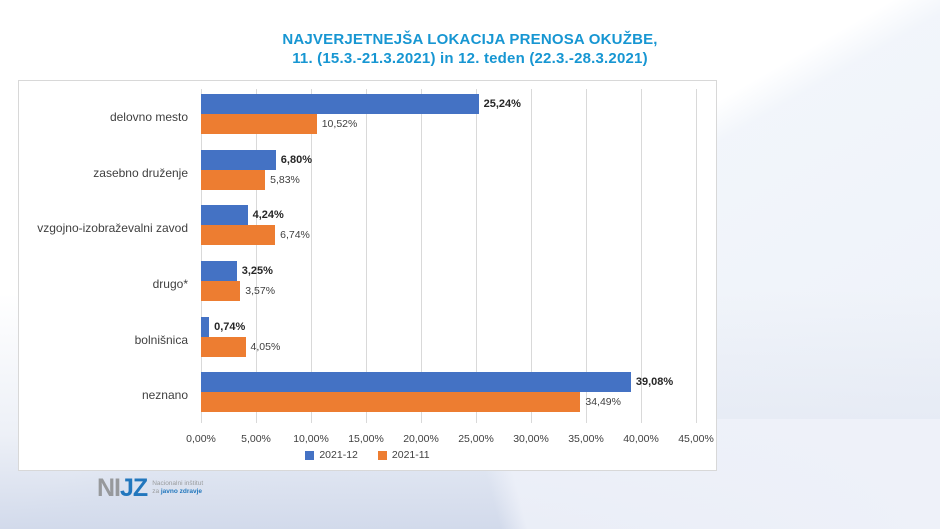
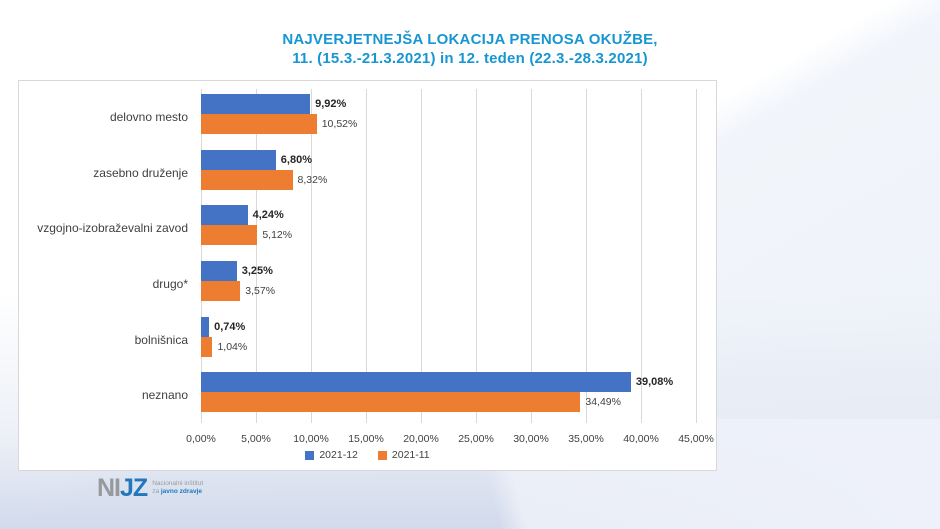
2021-12/delovno mesto: 25,24% -> 9,92%
2021-11/zasebno druženje: 5,83% -> 8,32%
2021-11/vzgojno-izobraževalni zavod: 6,74% -> 5,12%
2021-11/bolnišnica: 4,05% -> 1,04%
